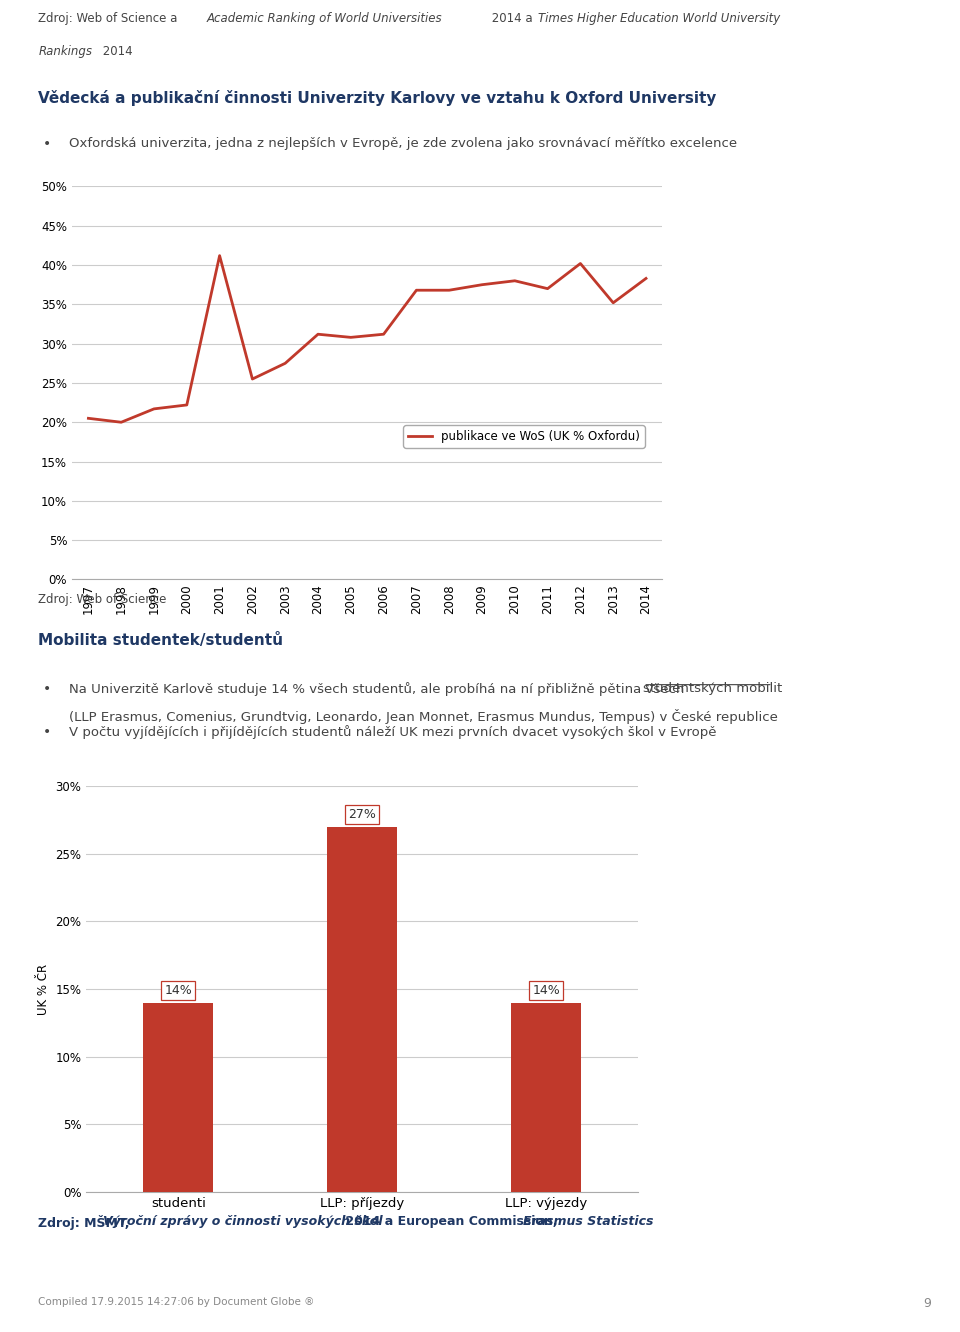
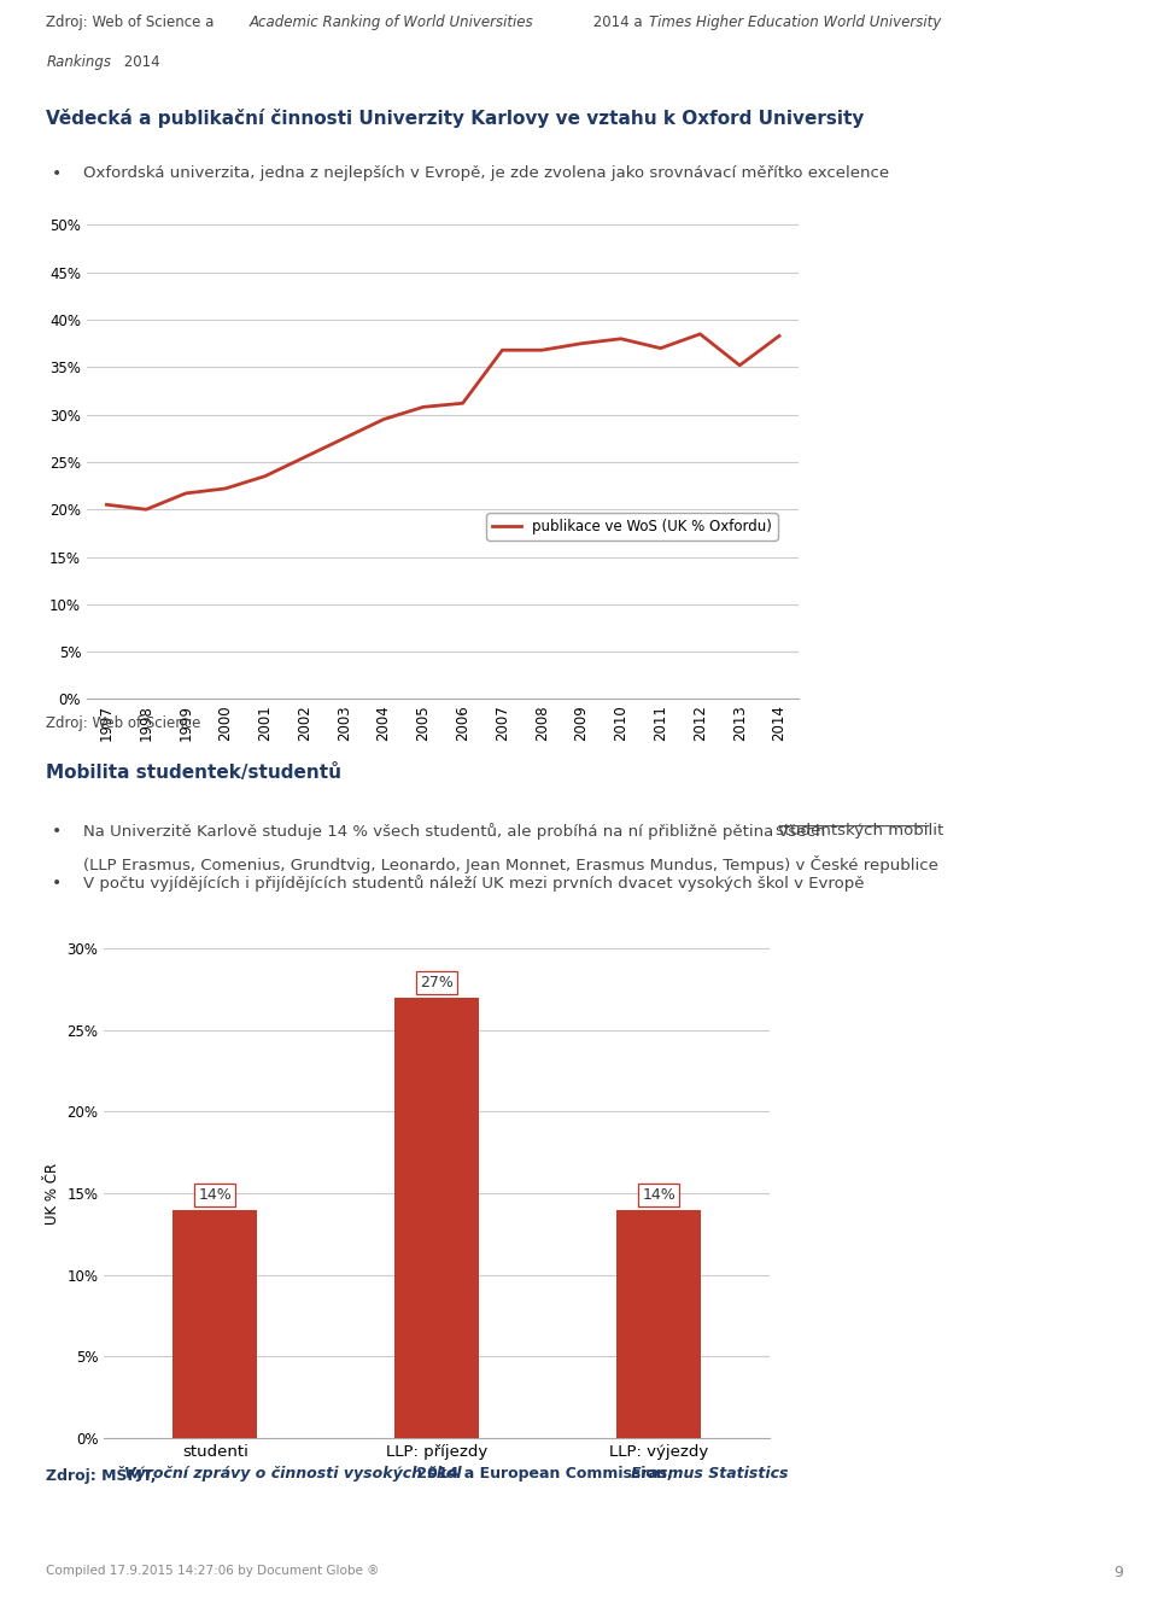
2001: 41.2% -> 23.5%
2004: 31.2% -> 29.5%
2012: 40.2% -> 38.5%
